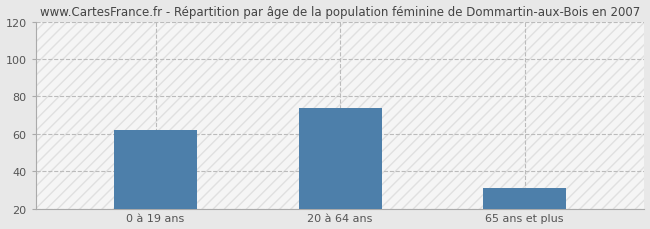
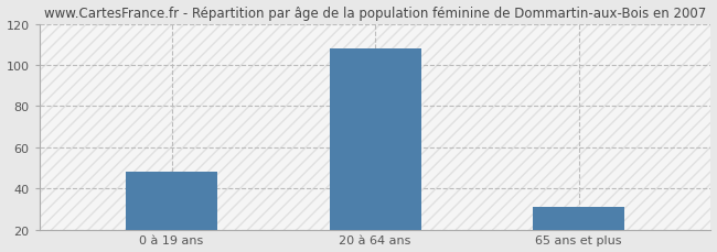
0 à 19 ans: 62 -> 48
20 à 64 ans: 74 -> 108
